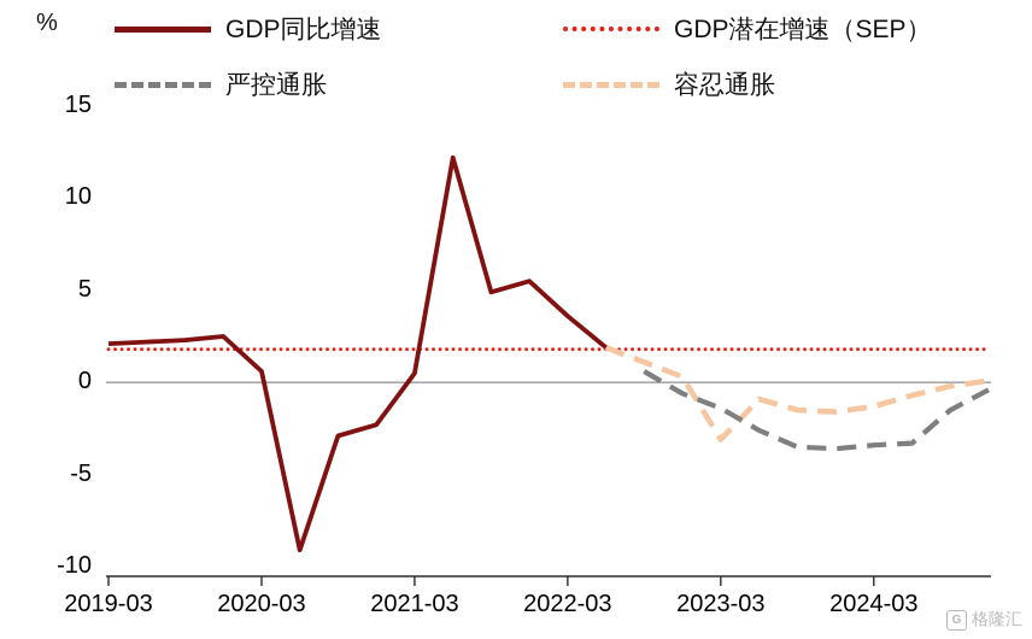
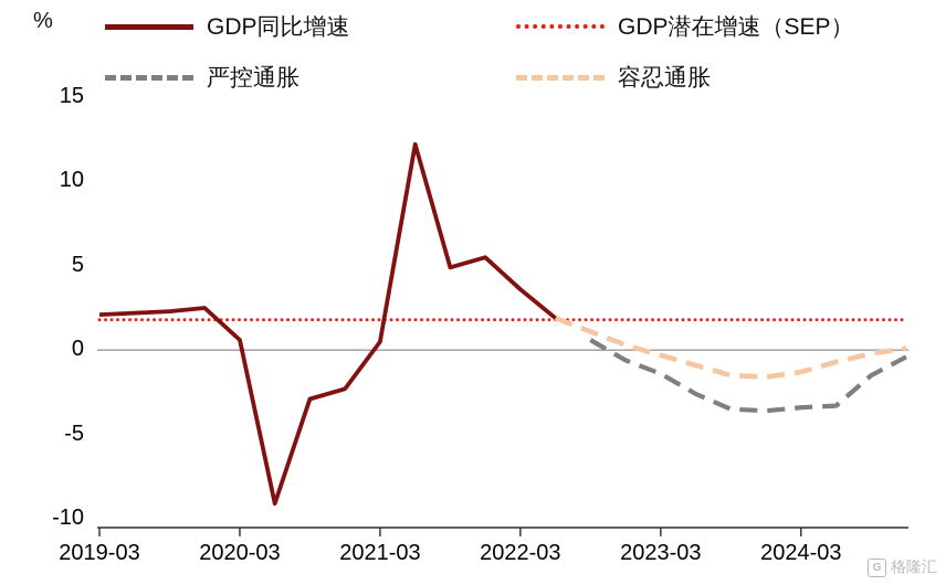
容忍通胀/2023-03: -3.1 -> -0.3
